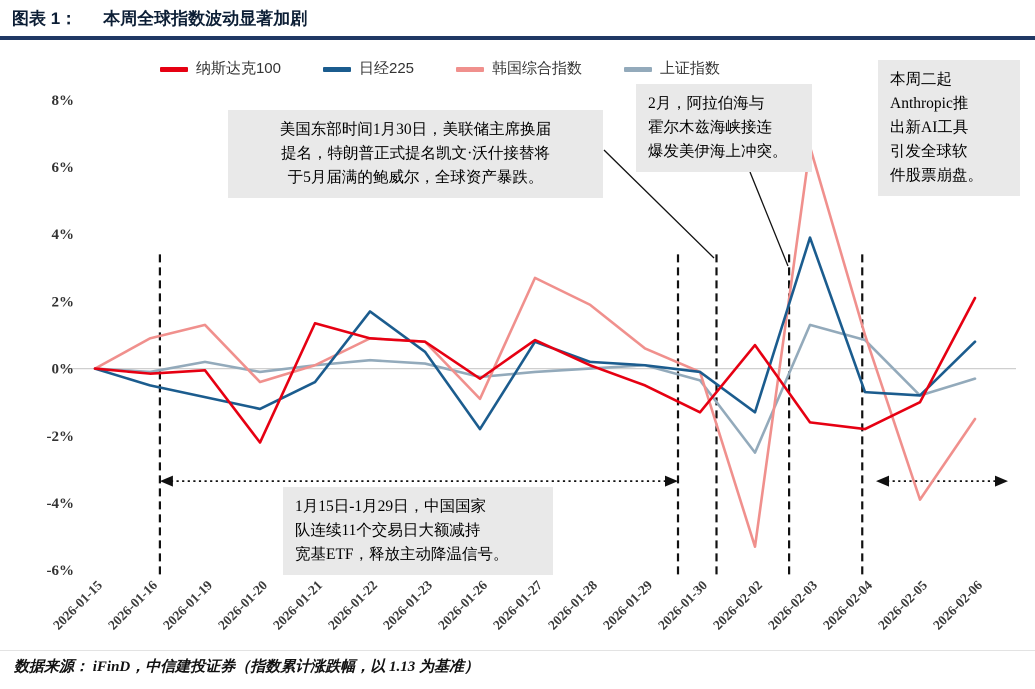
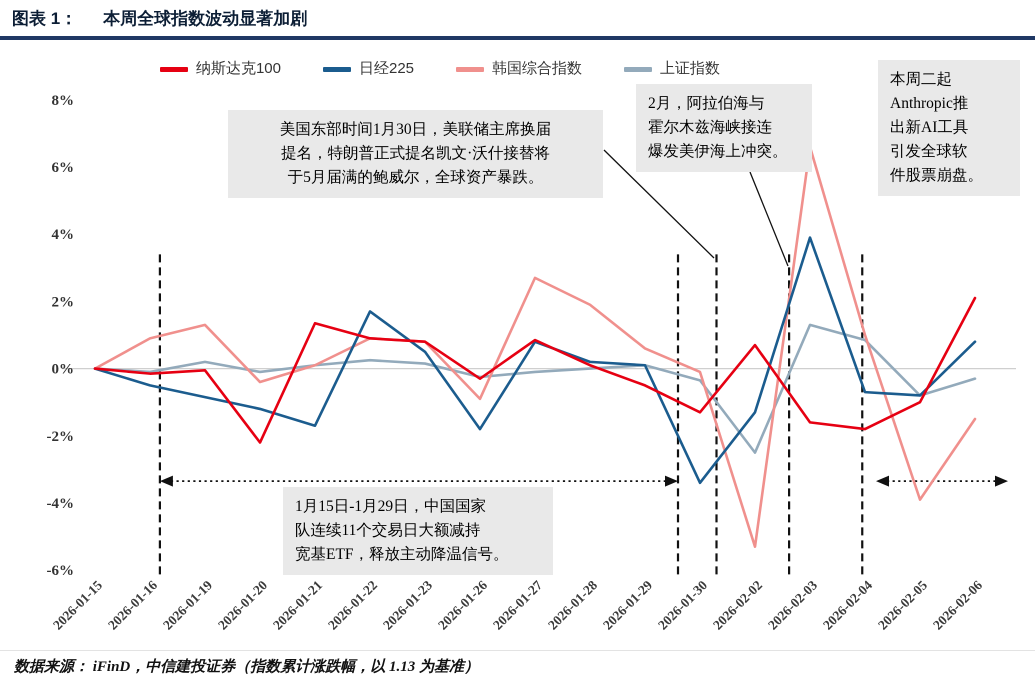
日经225/2026-01-21: -0.4% -> -1.7%
日经225/2026-01-30: -0.1% -> -3.4%
